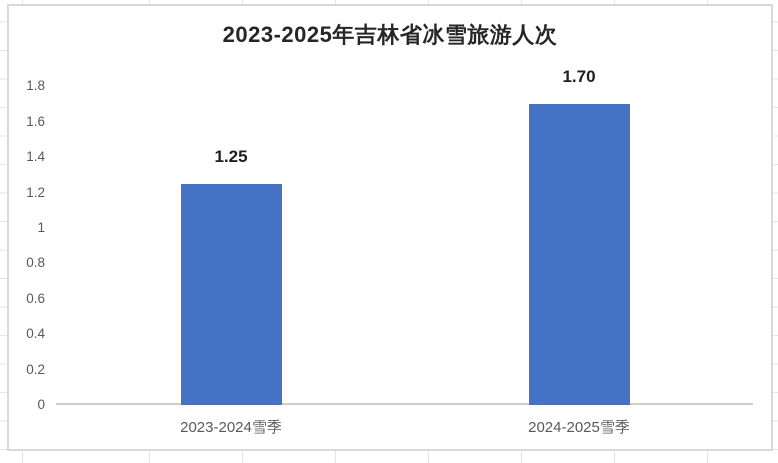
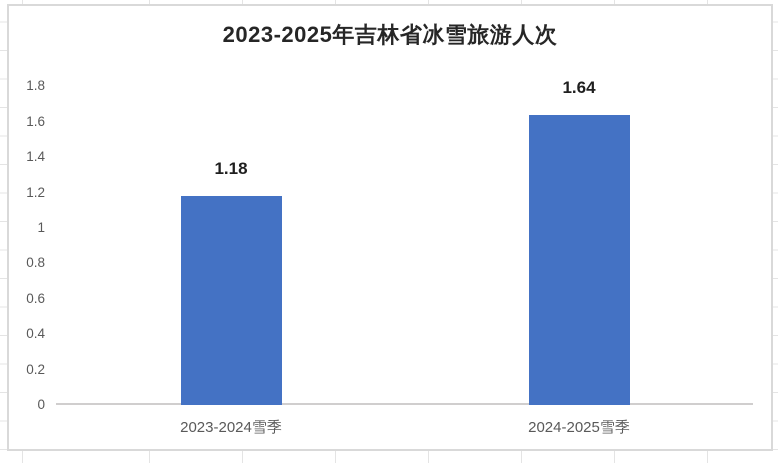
2023-2024雪季: 1.25 -> 1.18
2024-2025雪季: 1.70 -> 1.64
